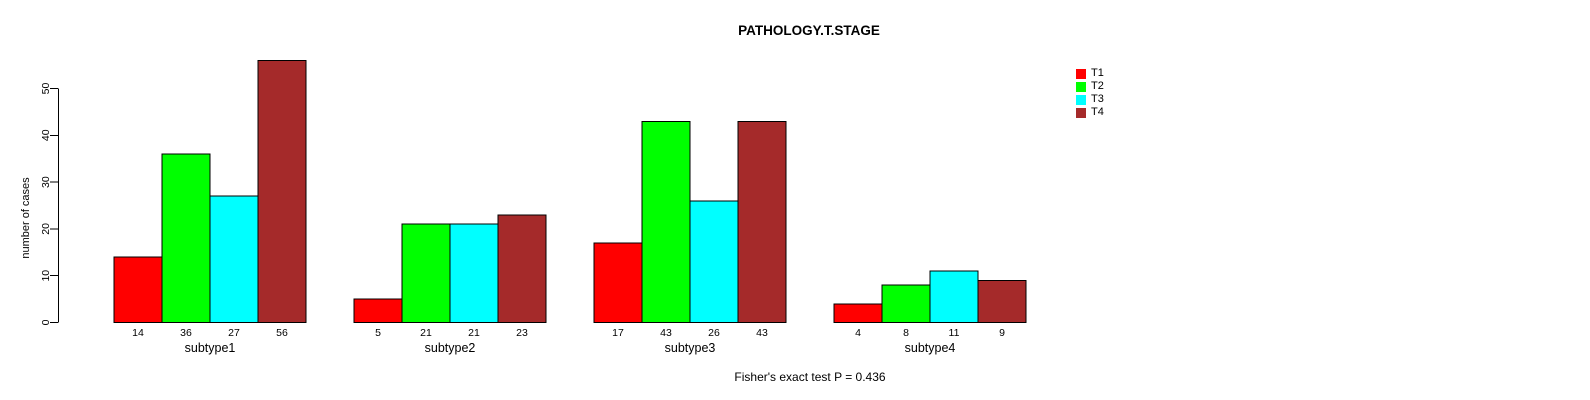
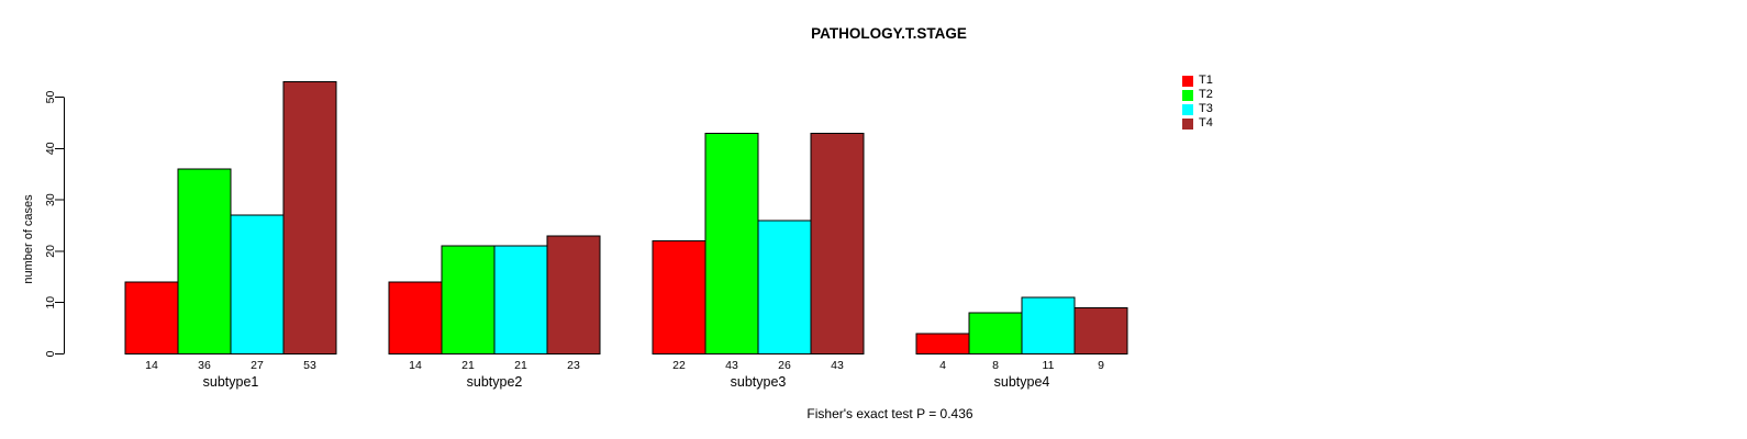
T4/subtype1: 56 -> 53
T1/subtype2: 5 -> 14
T1/subtype3: 17 -> 22
